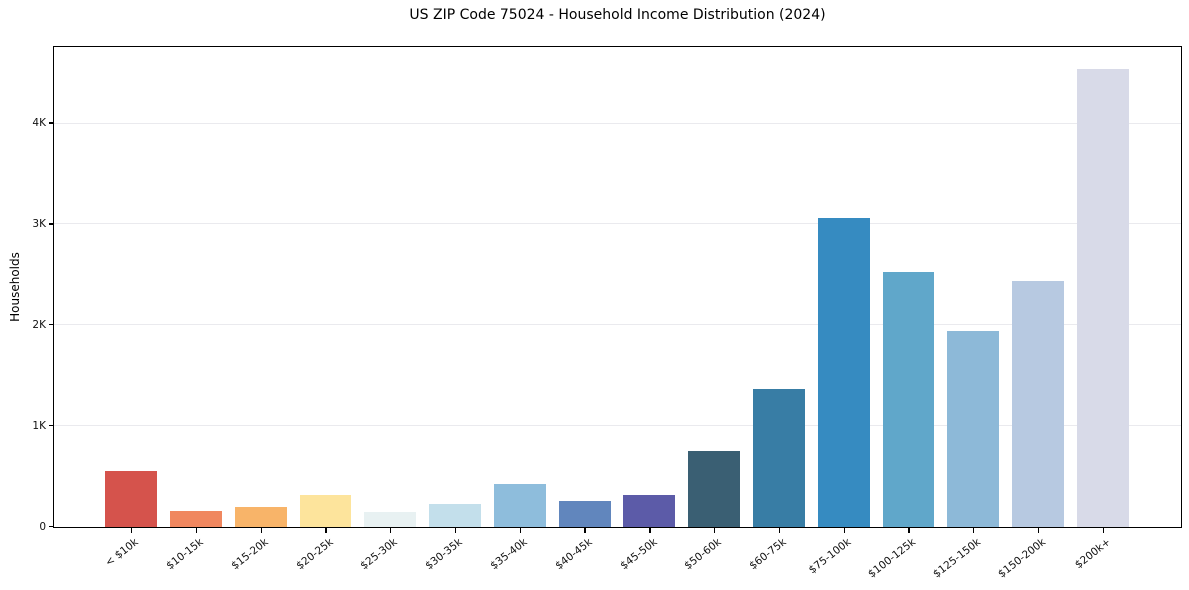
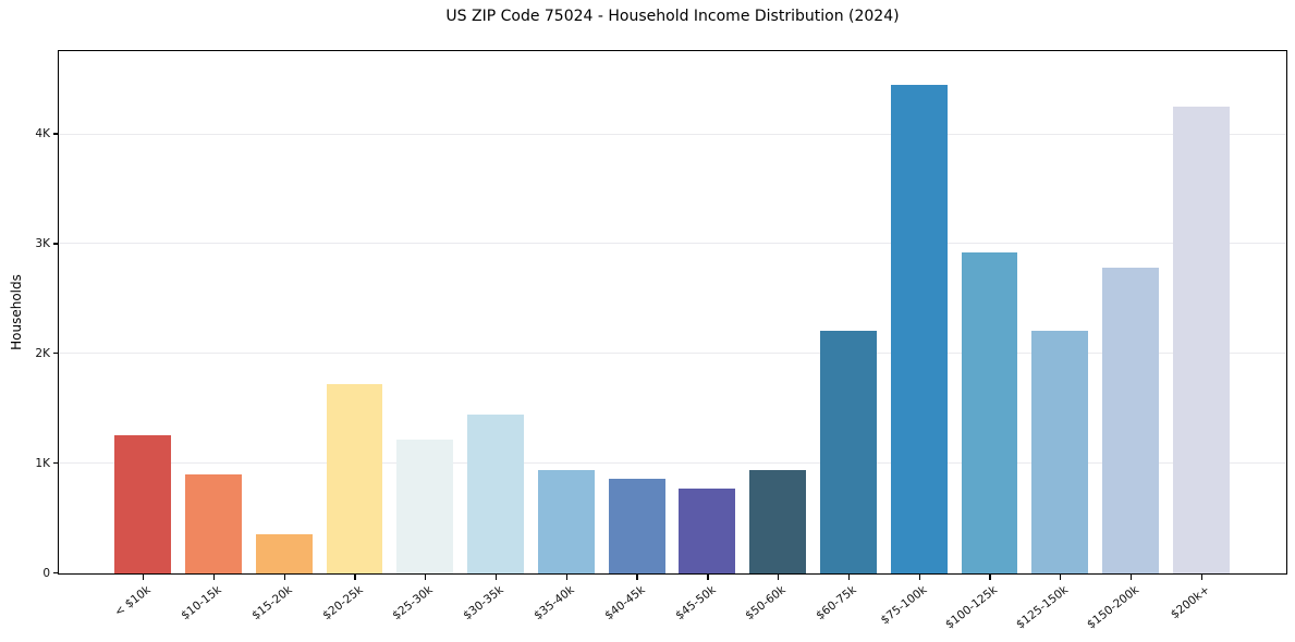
< $10k: 0.56K -> 1.26K
$10-15k: 0.16K -> 0.90K
$15-20k: 0.20K -> 0.36K
$20-25k: 0.32K -> 1.73K
$25-30k: 0.15K -> 1.22K
$30-35k: 0.22K -> 1.45K
$35-40k: 0.43K -> 0.94K
$40-45k: 0.26K -> 0.86K
$45-50k: 0.32K -> 0.77K
$50-60k: 0.76K -> 0.94K
$60-75k: 1.37K -> 2.21K
$75-100k: 3.06K -> 4.45K
$100-125k: 2.53K -> 2.93K
$125-150k: 1.94K -> 2.21K
$150-200k: 2.44K -> 2.79K
$200k+: 4.54K -> 4.25K
